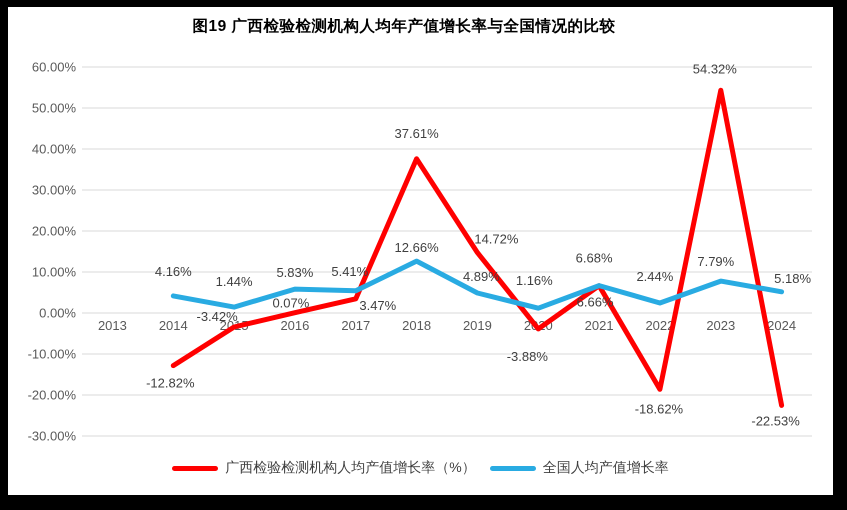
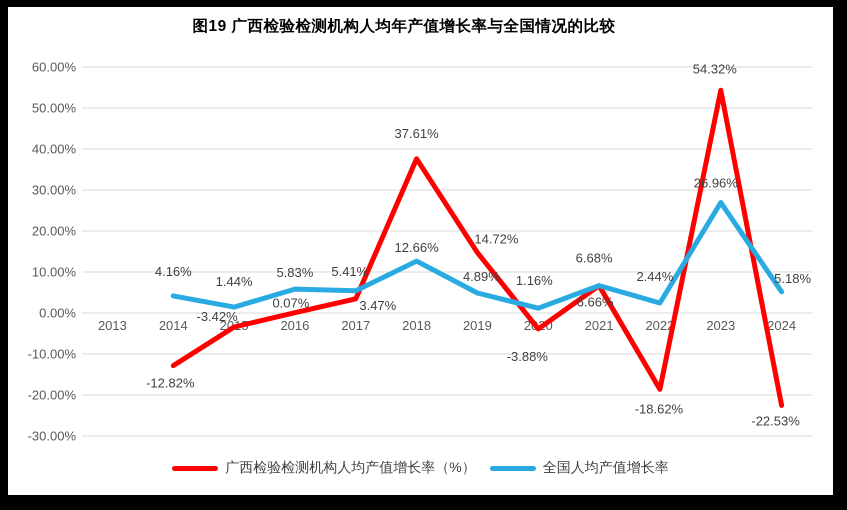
全国人均产值增长率/2023: 7.79% -> 26.96%
